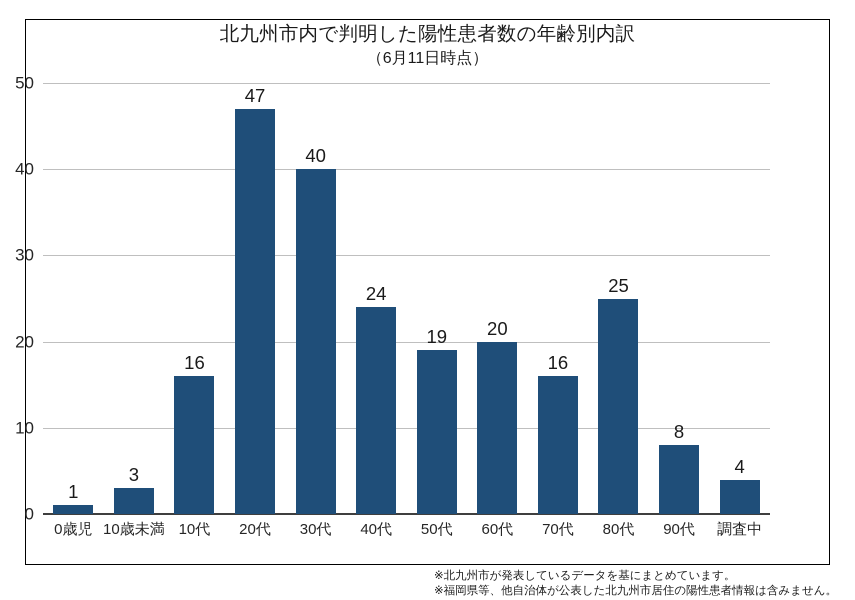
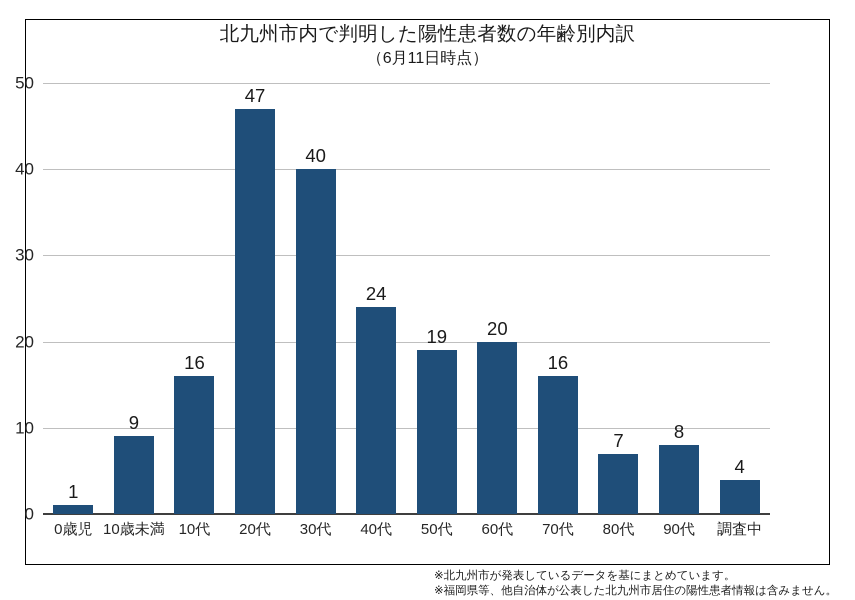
10歳未満: 3 -> 9
80代: 25 -> 7
